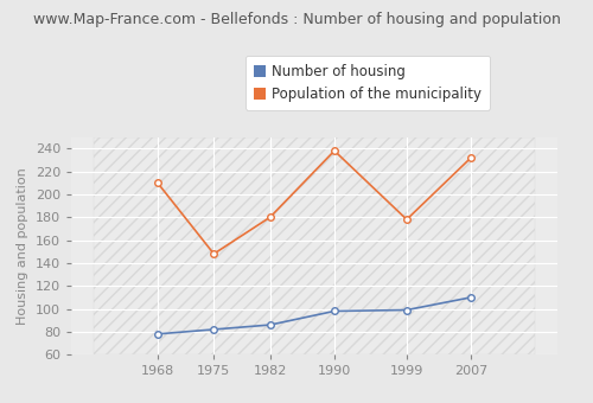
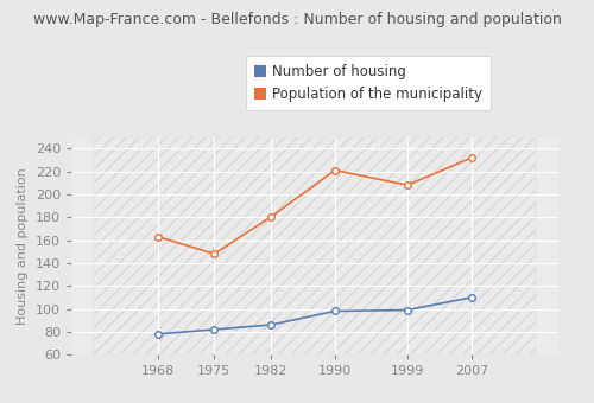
Population of the municipality/1968: 210 -> 163
Population of the municipality/1990: 238 -> 221
Population of the municipality/1999: 178 -> 208
